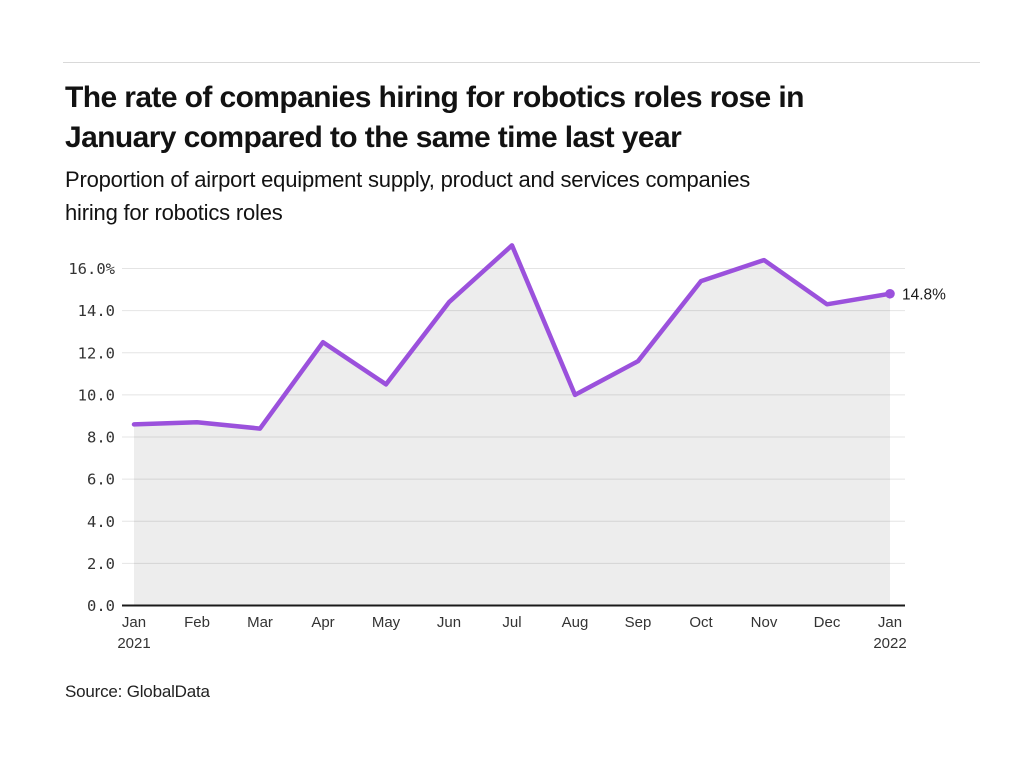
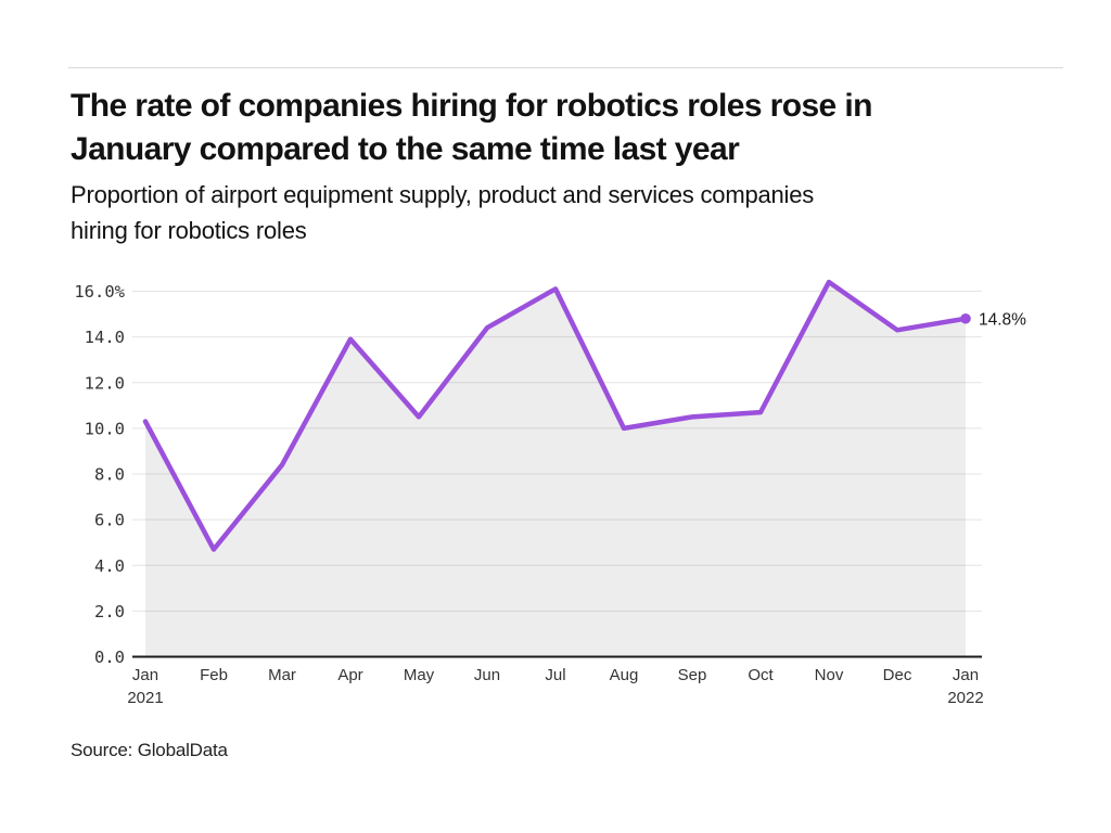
Jan 2021: 8.6% -> 10.3%
Feb: 8.7% -> 4.7%
Apr: 12.5% -> 13.9%
Jul: 17.1% -> 16.1%
Sep: 11.6% -> 10.5%
Oct: 15.4% -> 10.7%
